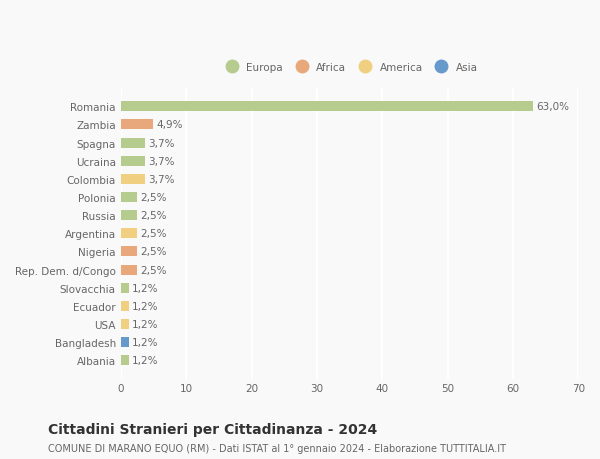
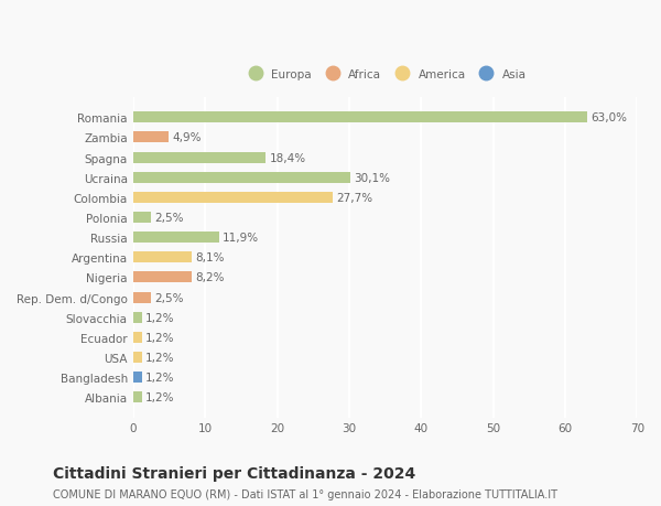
Spagna: 3,7% -> 18,4%
Ucraina: 3,7% -> 30,1%
Colombia: 3,7% -> 27,7%
Russia: 2,5% -> 11,9%
Argentina: 2,5% -> 8,1%
Nigeria: 2,5% -> 8,2%
